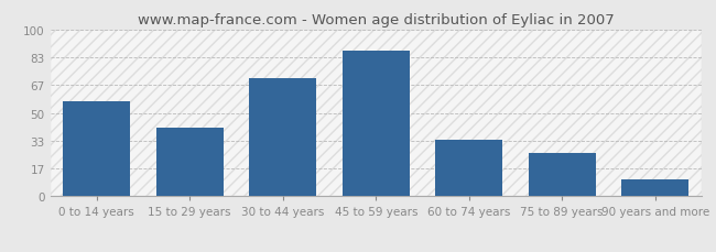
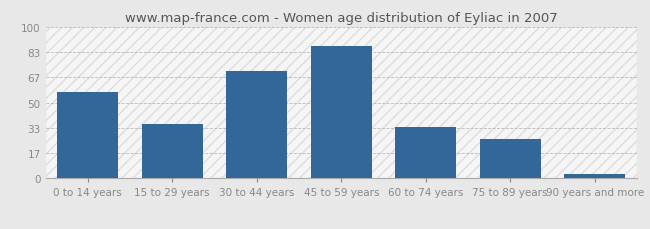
15 to 29 years: 41 -> 36
90 years and more: 10 -> 3
